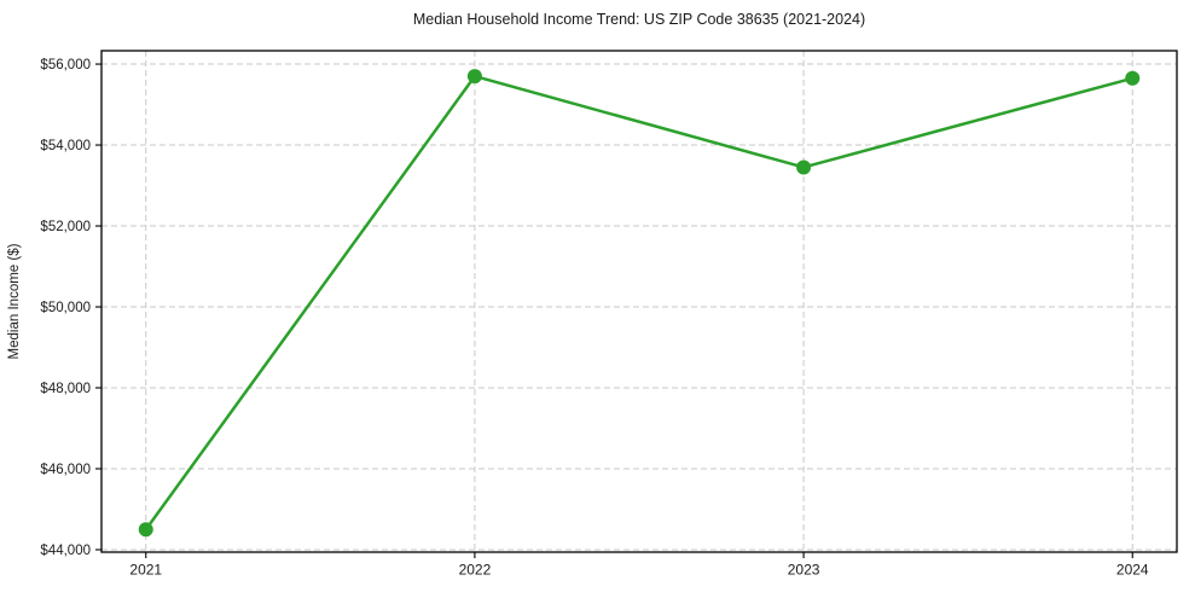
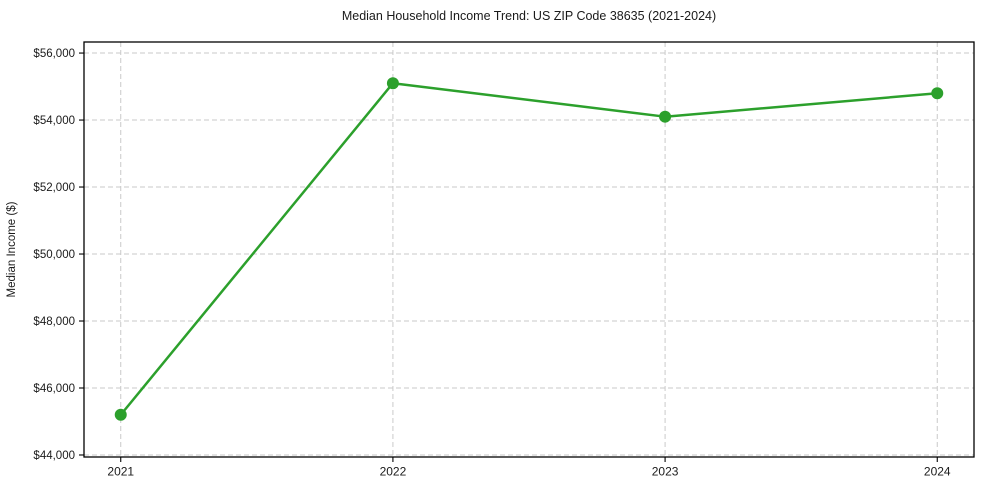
2021: $44500 -> $45200
2022: $55700 -> $55100
2023: $53400 -> $54100
2024: $55600 -> $54800
